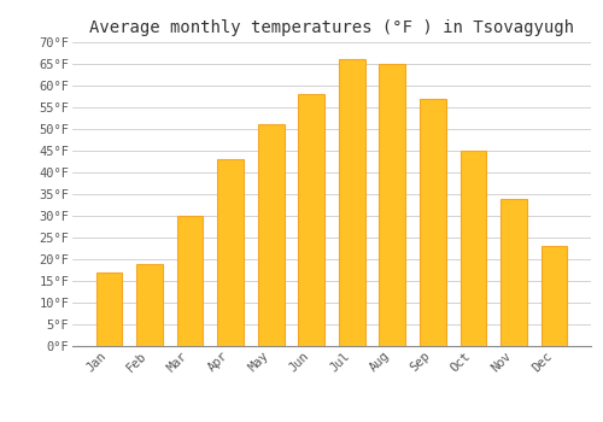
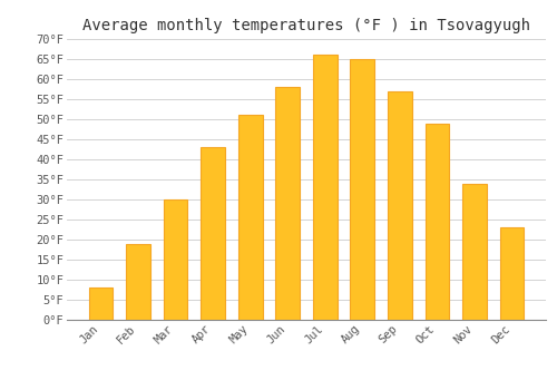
Jan: 17°F -> 8°F
Oct: 45°F -> 49°F
